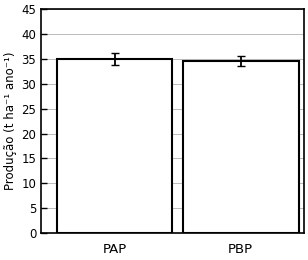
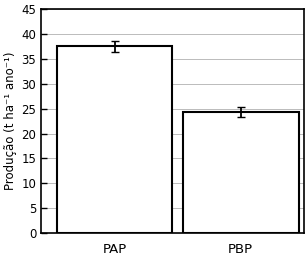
PAP: 35.0 -> 37.5
PBP: 34.5 -> 24.3
